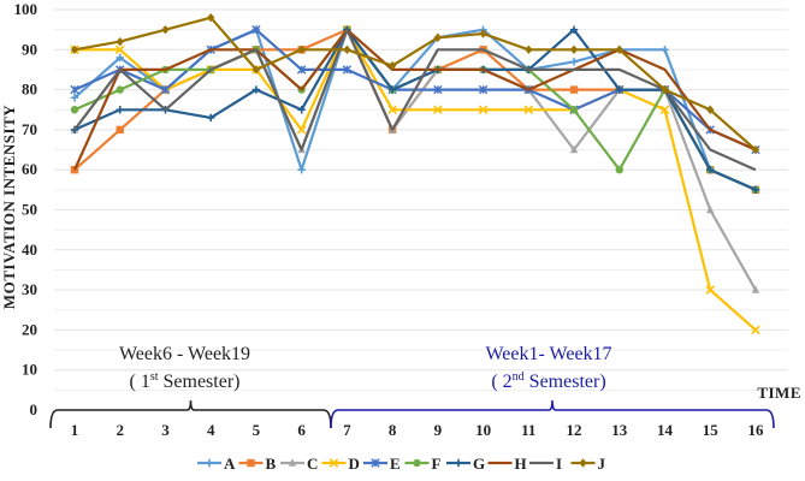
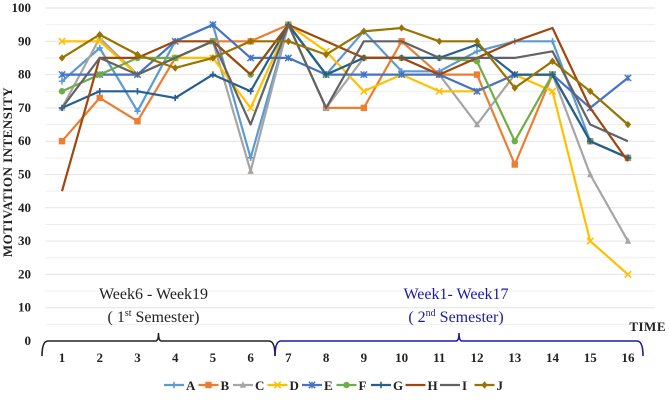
H/1: 60 -> 45
J/1: 90 -> 85
B/2: 70 -> 73
C/2: 85 -> 91
E/2: 85 -> 80
A/3: 80 -> 69
B/3: 80 -> 66
I/3: 75 -> 80
J/3: 95 -> 86
J/4: 98 -> 82
A/6: 60 -> 55
C/6: 65 -> 51
D/8: 75 -> 87
H/8: 85 -> 90
B/9: 85 -> 70
A/10: 95 -> 81
D/10: 75 -> 80
A/11: 85 -> 81
F/12: 75 -> 84
G/12: 95 -> 89
B/13: 80 -> 53
J/13: 90 -> 76
H/14: 85 -> 94
I/14: 80 -> 87
J/14: 80 -> 84
E/16: 65 -> 79
H/16: 65 -> 54
